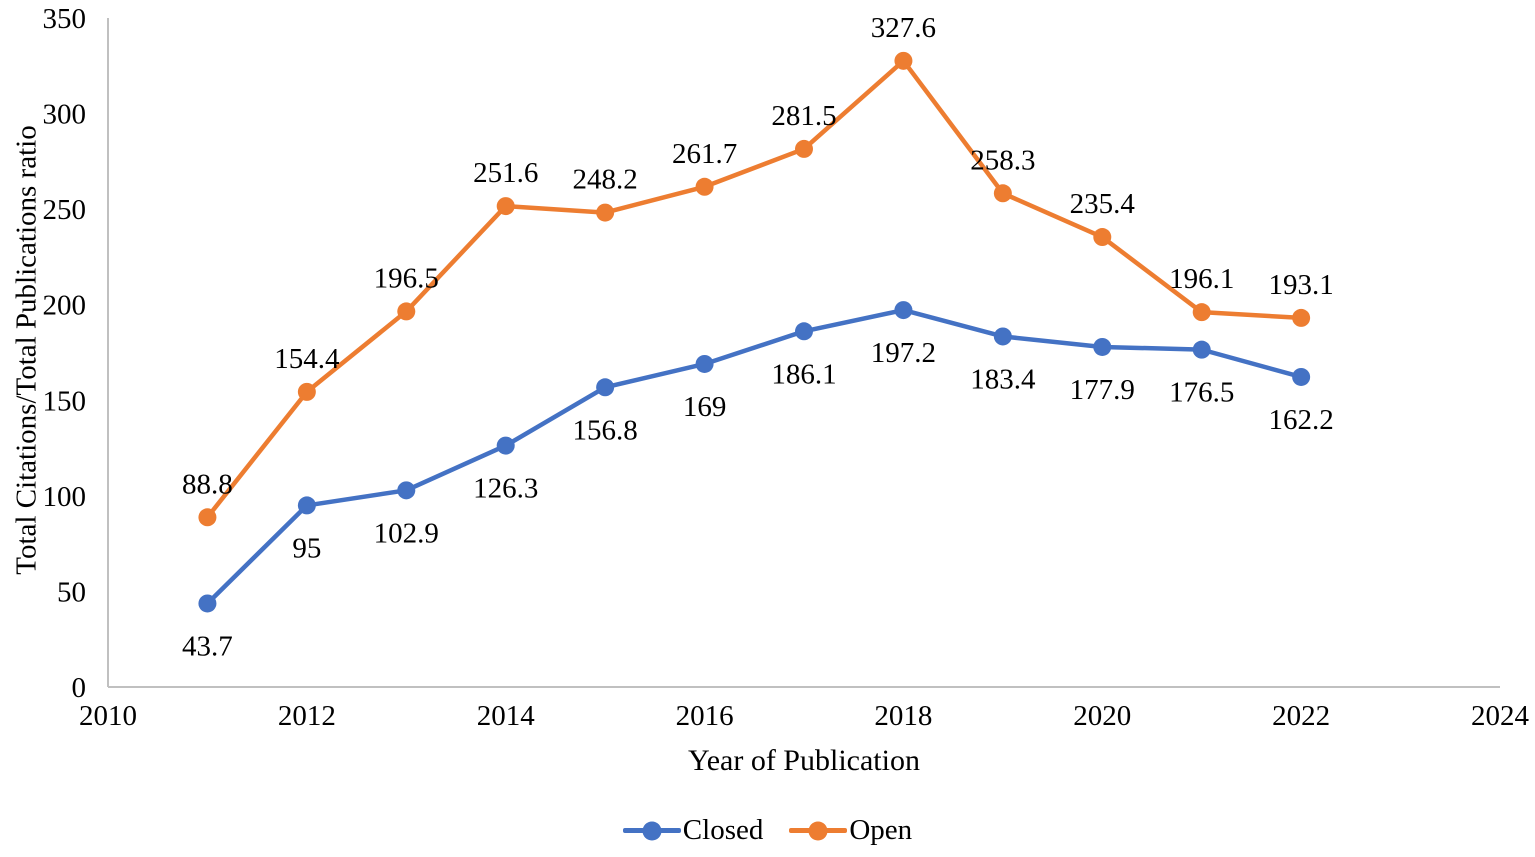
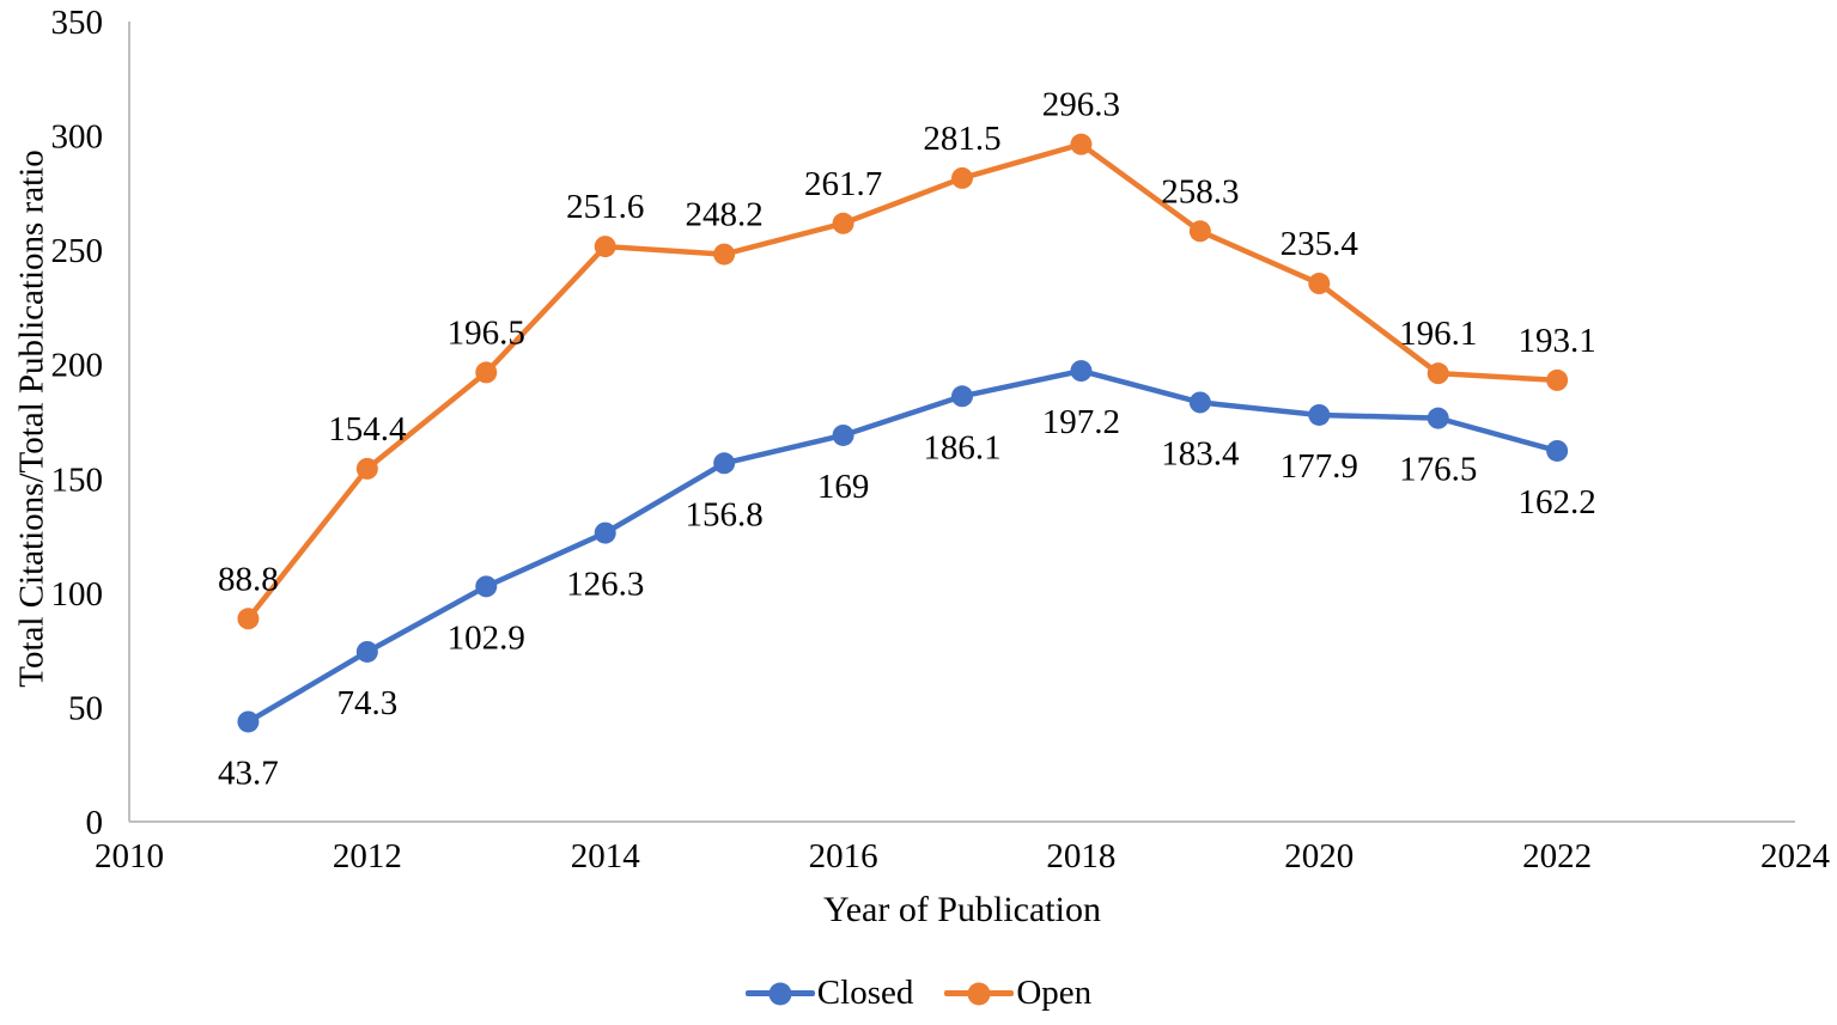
Closed/2012: 95 -> 74.3
Open/2018: 327.6 -> 296.3
